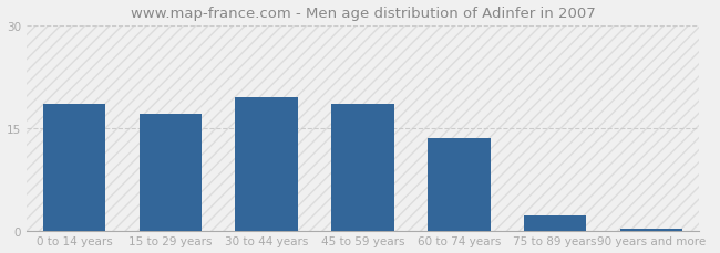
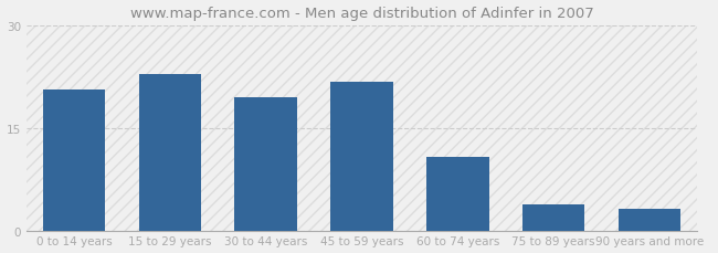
0 to 14 years: 18.5 -> 20.6
15 to 29 years: 17.0 -> 22.8
45 to 59 years: 18.5 -> 21.8
60 to 74 years: 13.5 -> 10.8
75 to 89 years: 2.2 -> 3.8
90 years and more: 0.2 -> 3.2
